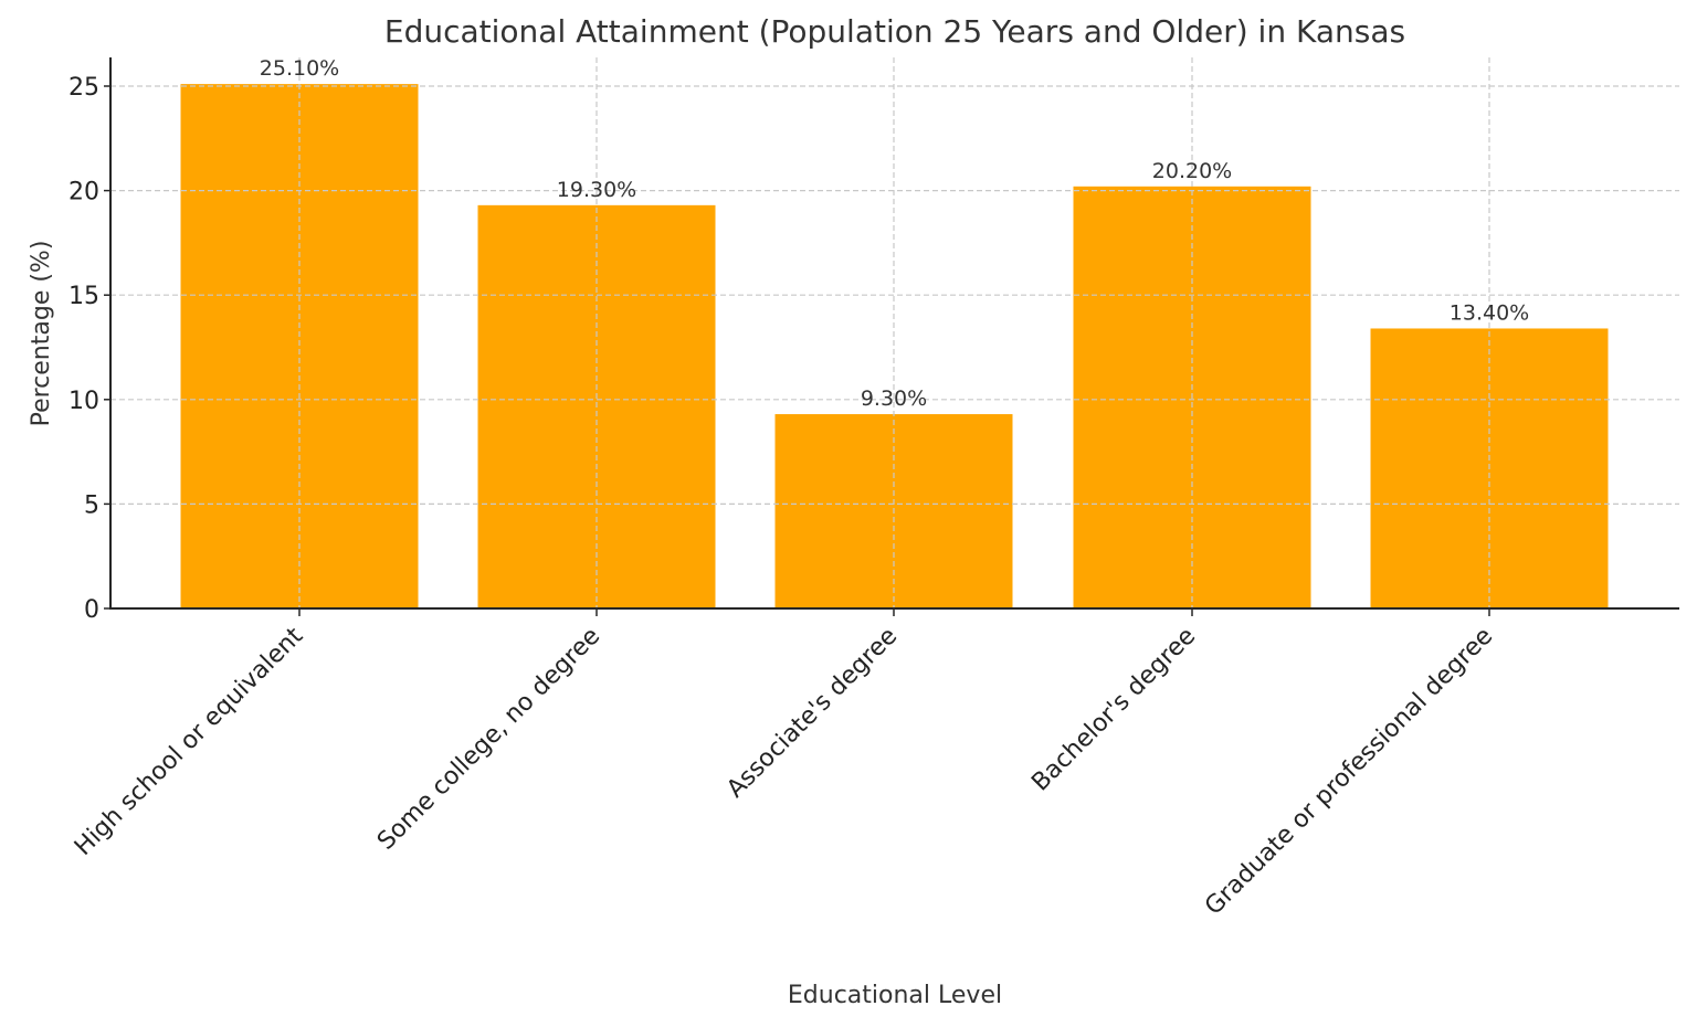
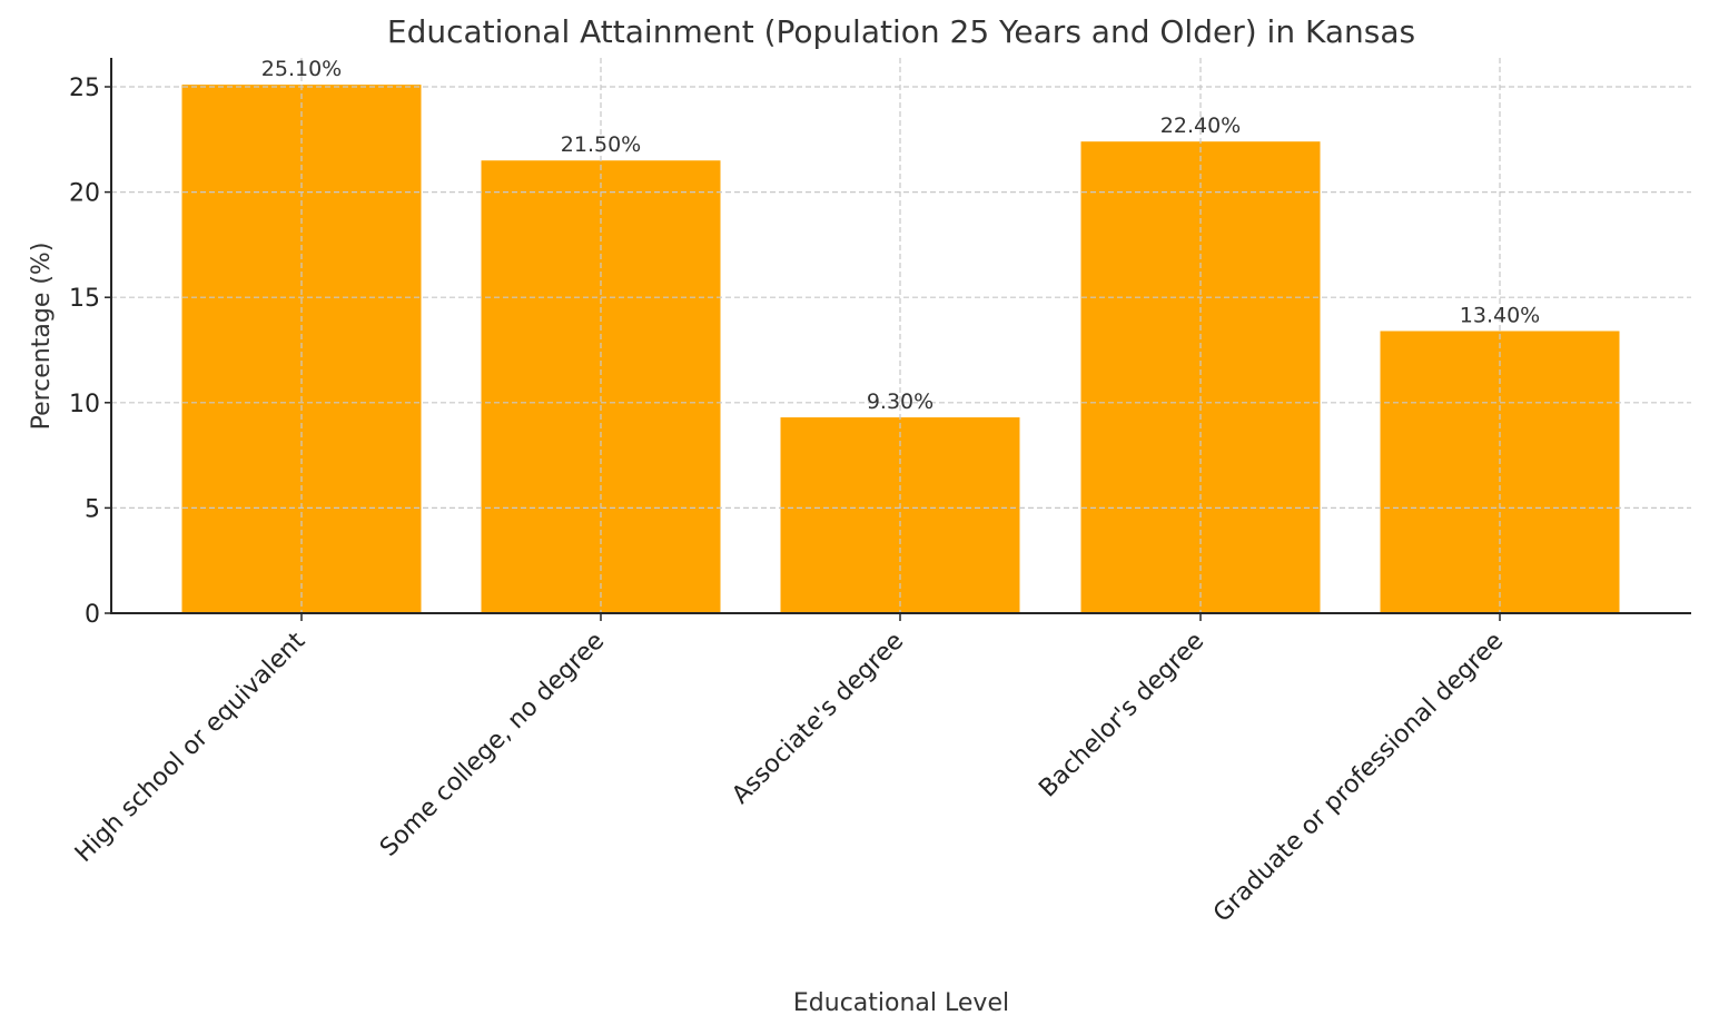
Some college, no degree: 19.30% -> 21.50%
Bachelor's degree: 20.20% -> 22.40%
